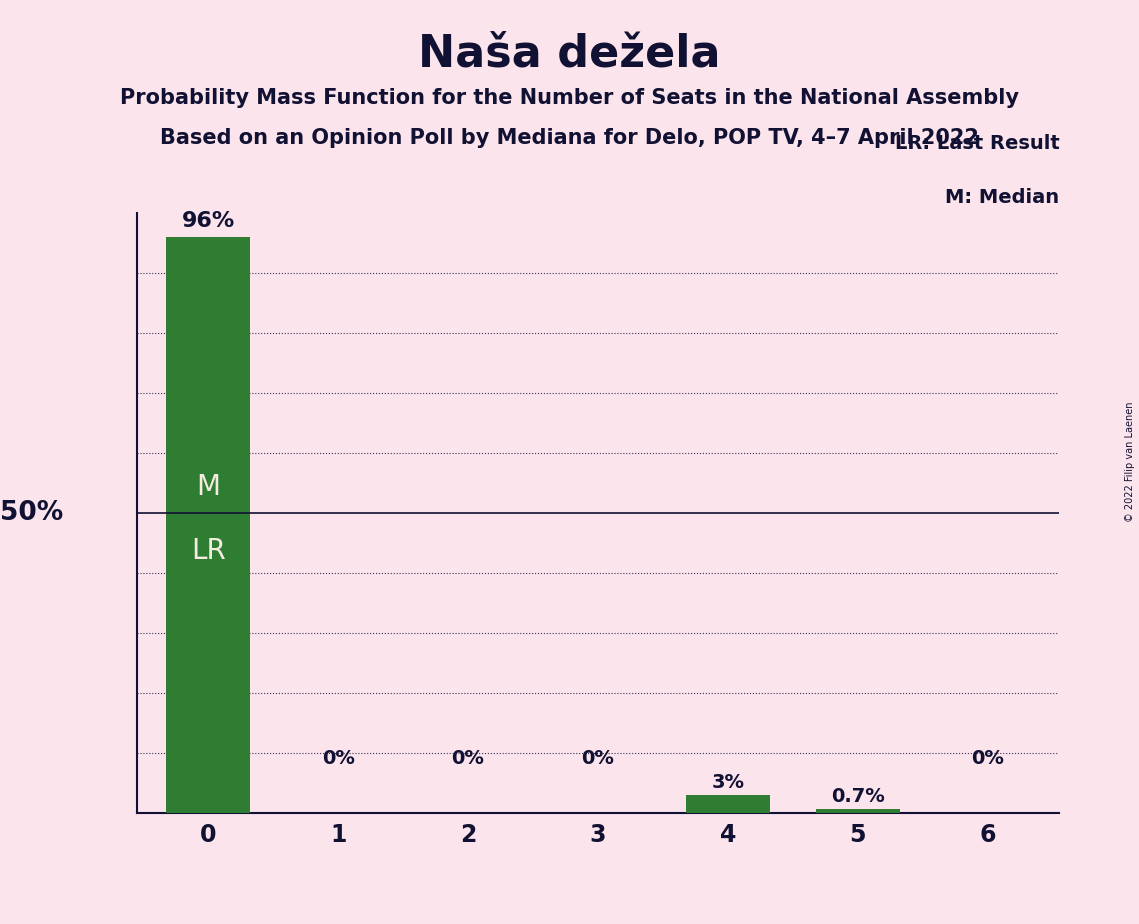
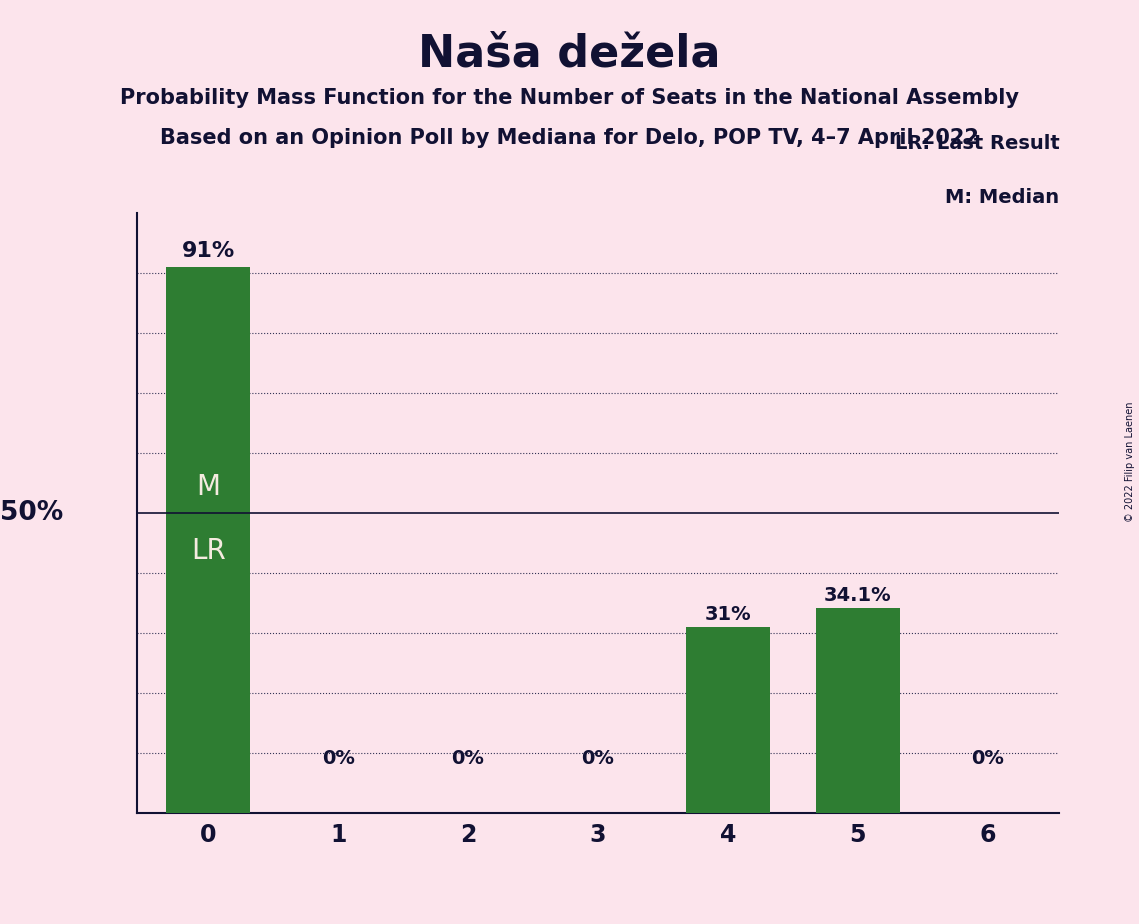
0: 96% -> 91%
4: 3% -> 31%
5: 0.7% -> 34.1%
